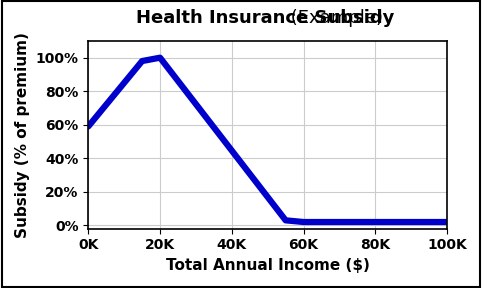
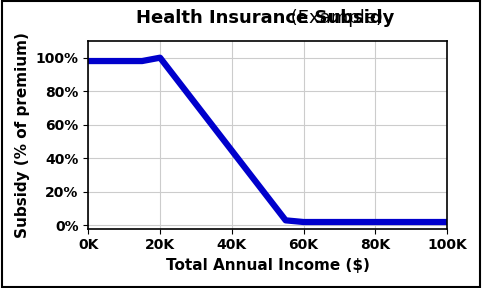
0K: 59% -> 98%
